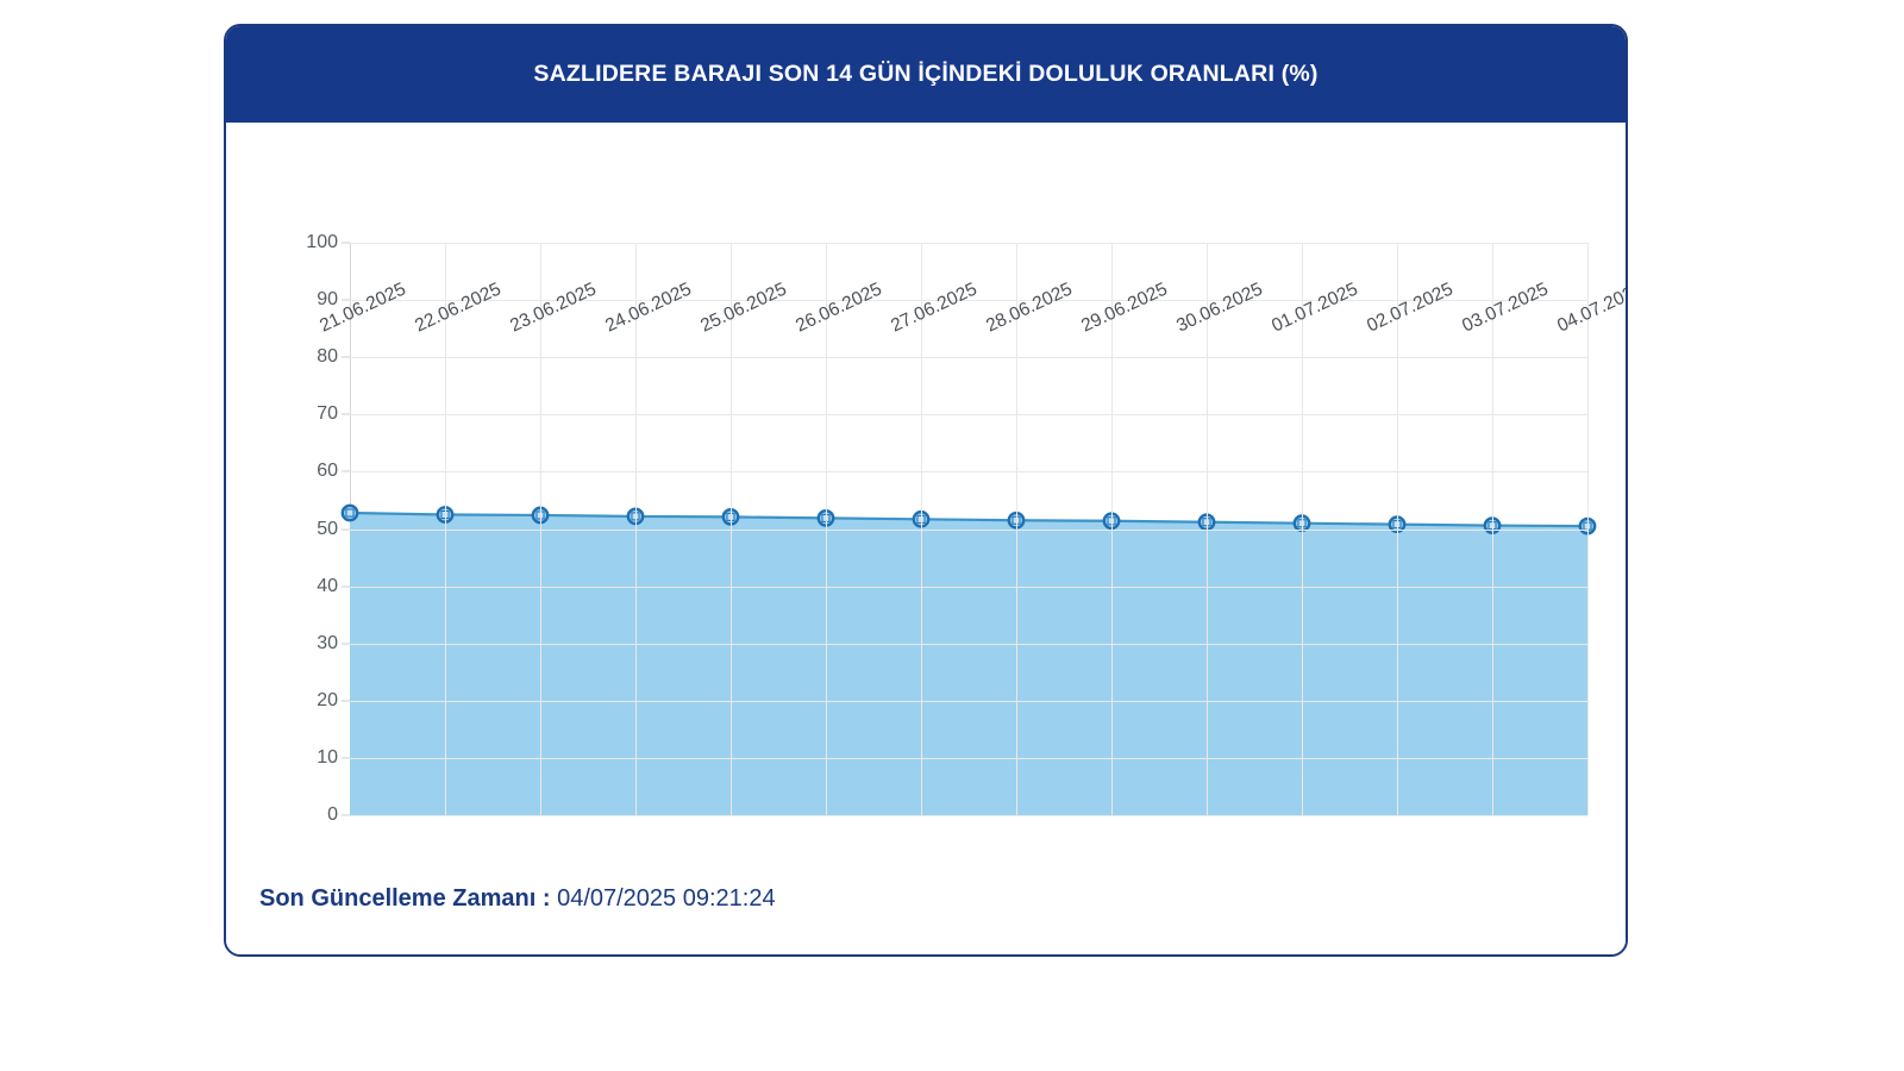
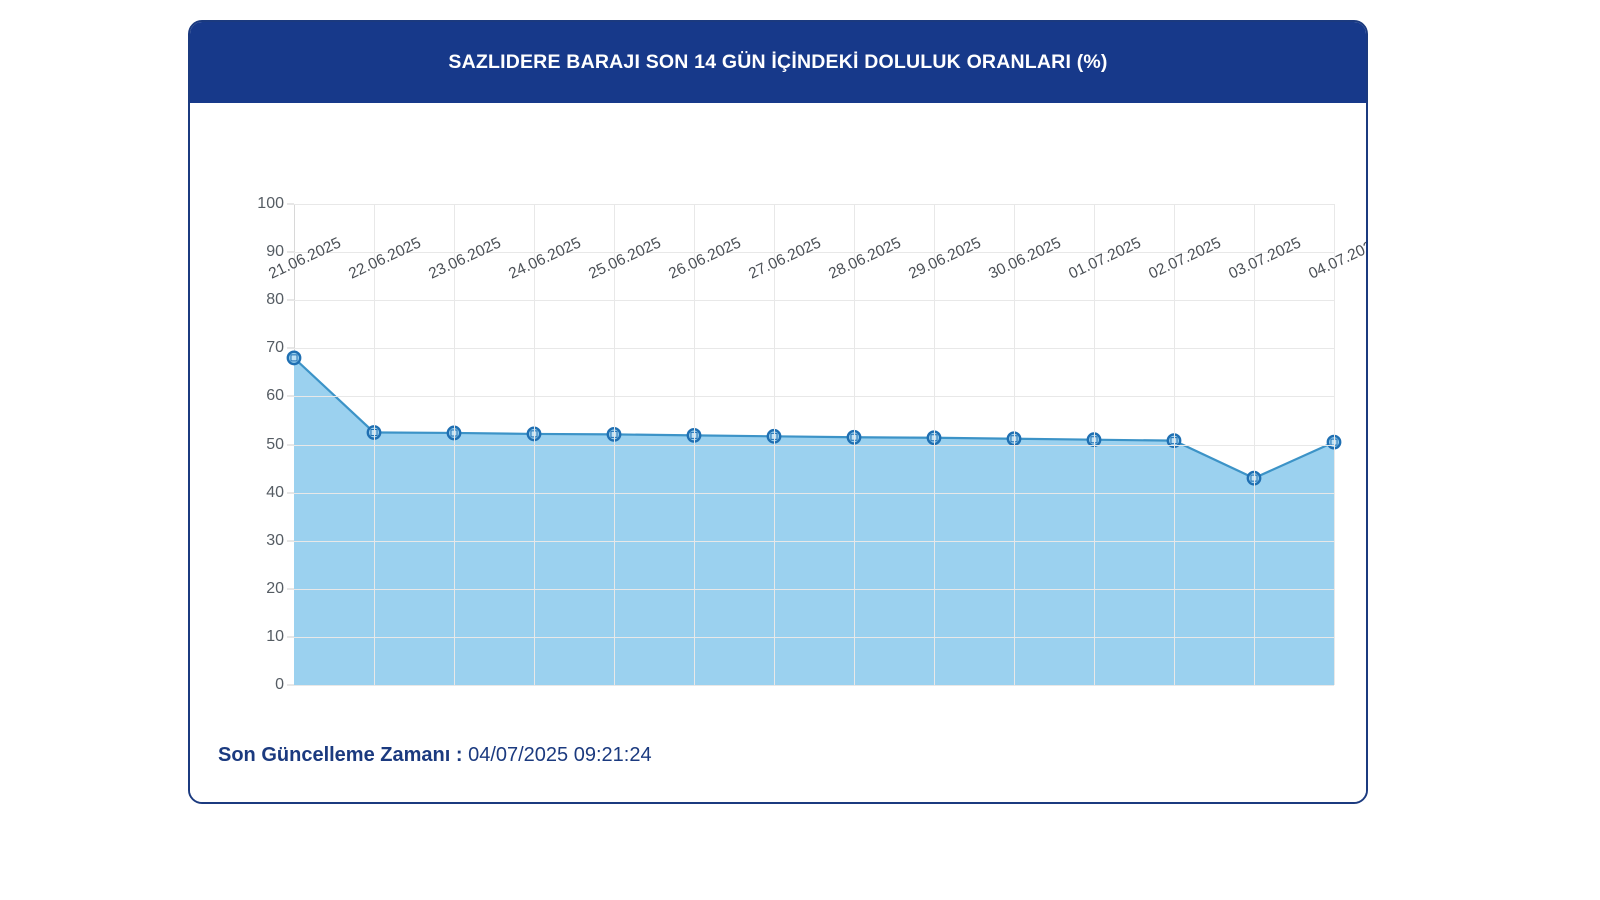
21.06.2025: 53 -> 68
03.07.2025: 51 -> 43
